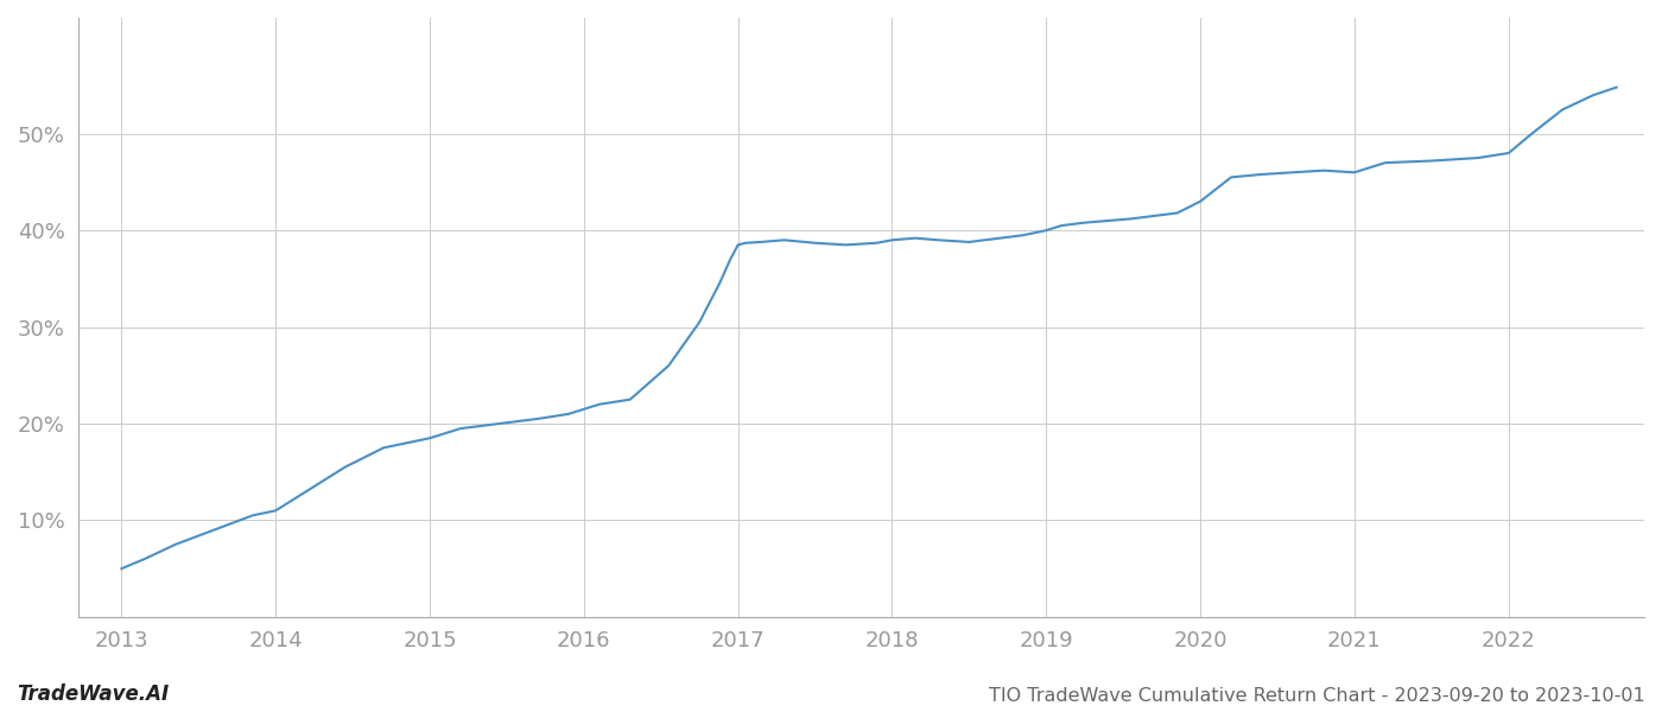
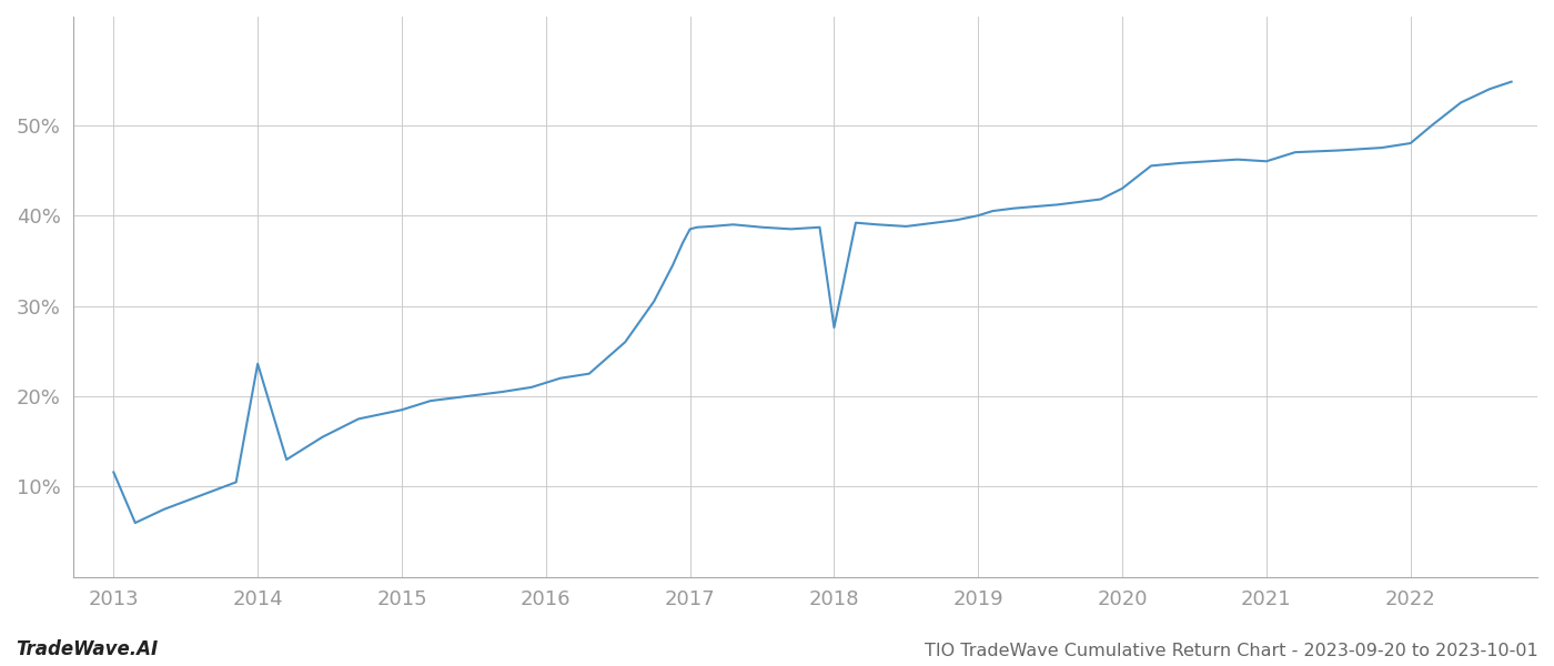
2013: 5.0% -> 11.6%
2014: 11.0% -> 23.6%
2018: 39.0% -> 27.6%
